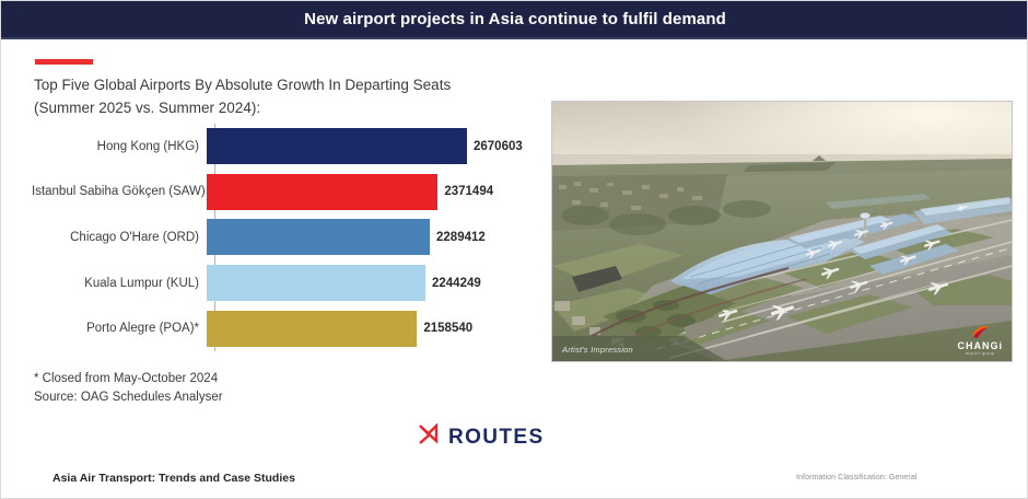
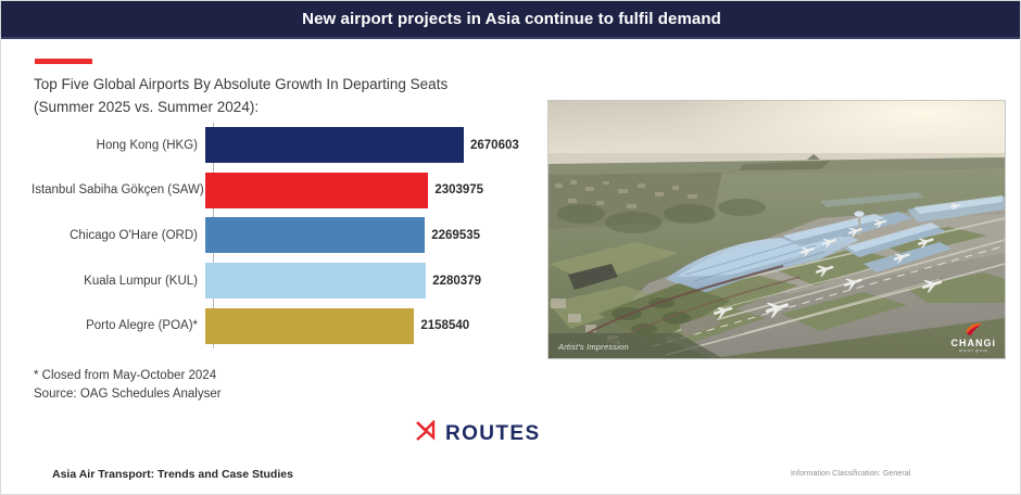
Istanbul Sabiha Gökçen (SAW): 2371494 -> 2303975
Chicago O'Hare (ORD): 2289412 -> 2269535
Kuala Lumpur (KUL): 2244249 -> 2280379
